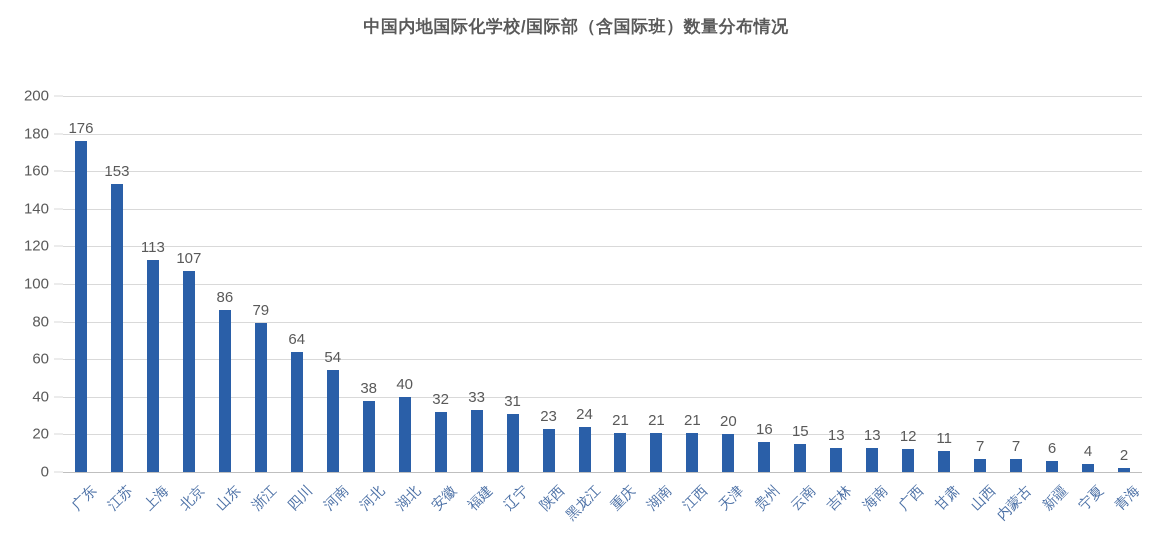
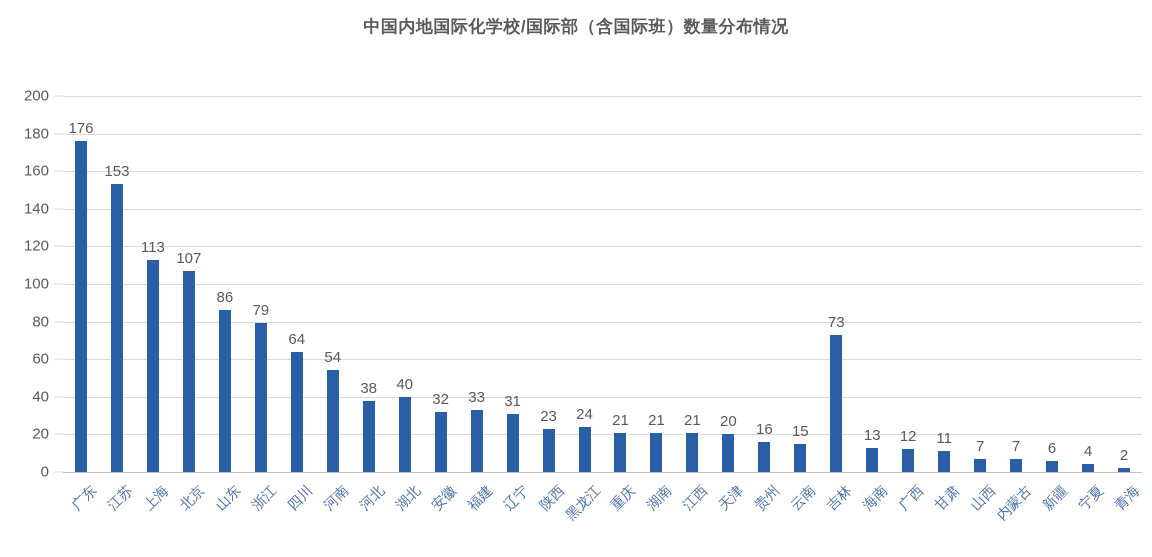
吉林: 13 -> 73
